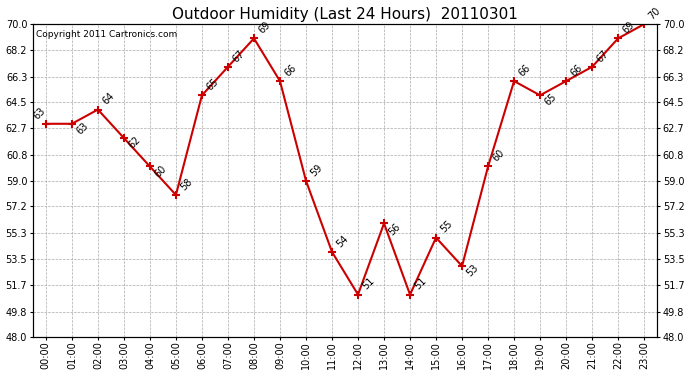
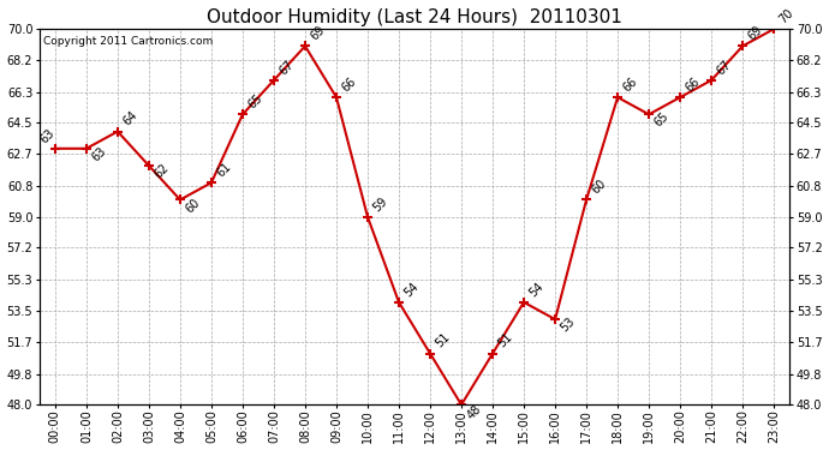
05:00: 58 -> 61
13:00: 56 -> 48
15:00: 55 -> 54
